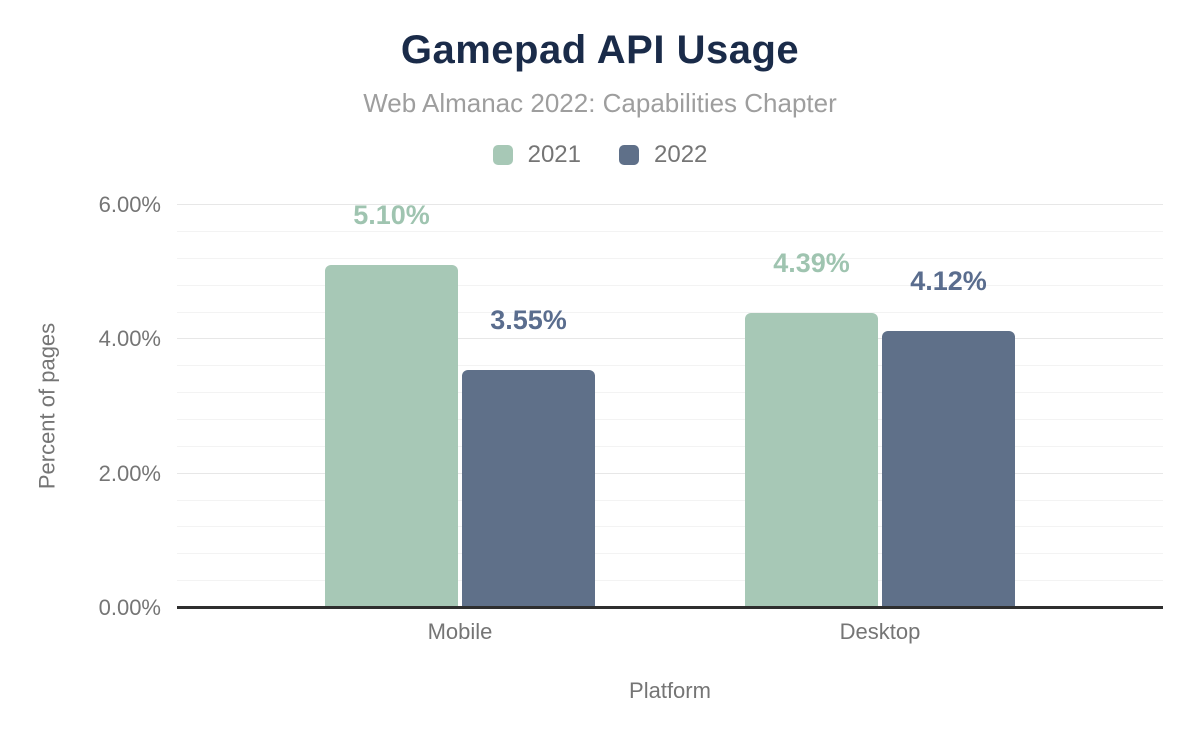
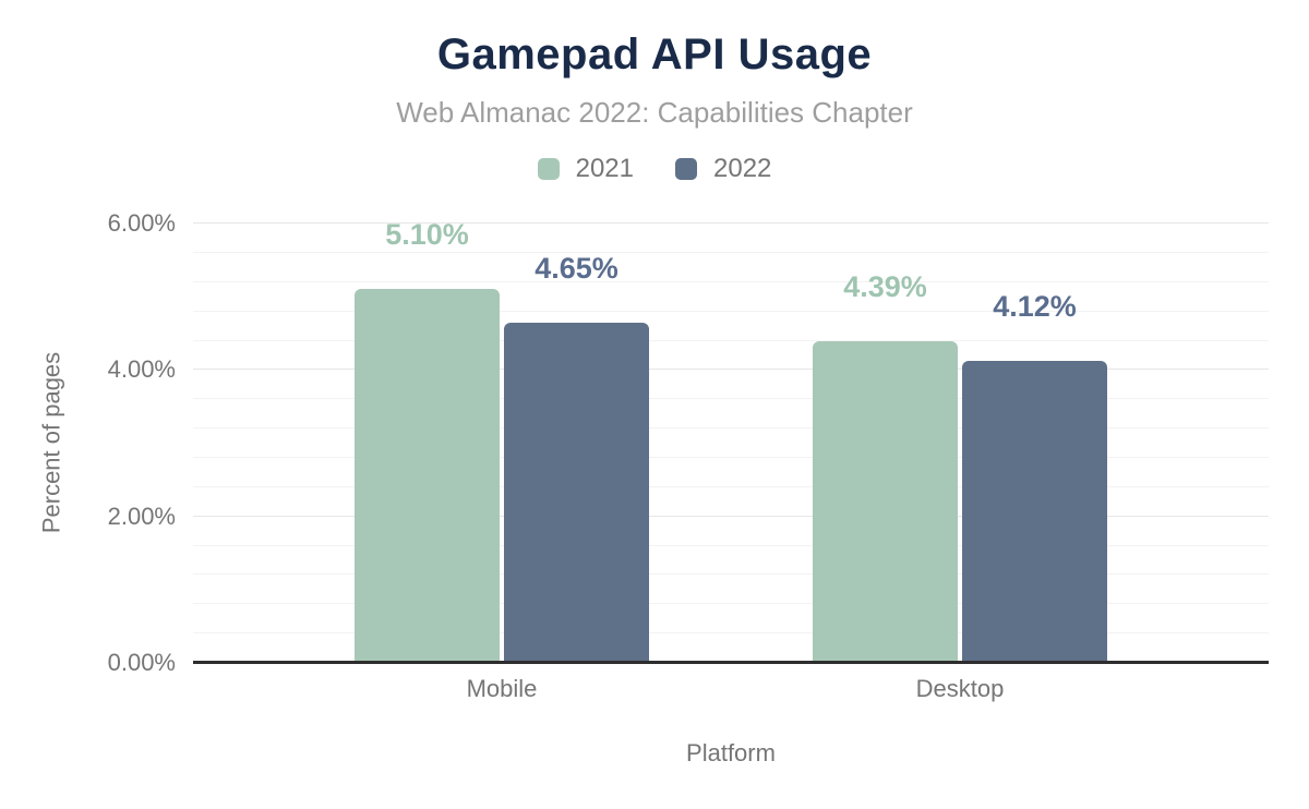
2022/Mobile: 3.55% -> 4.65%
